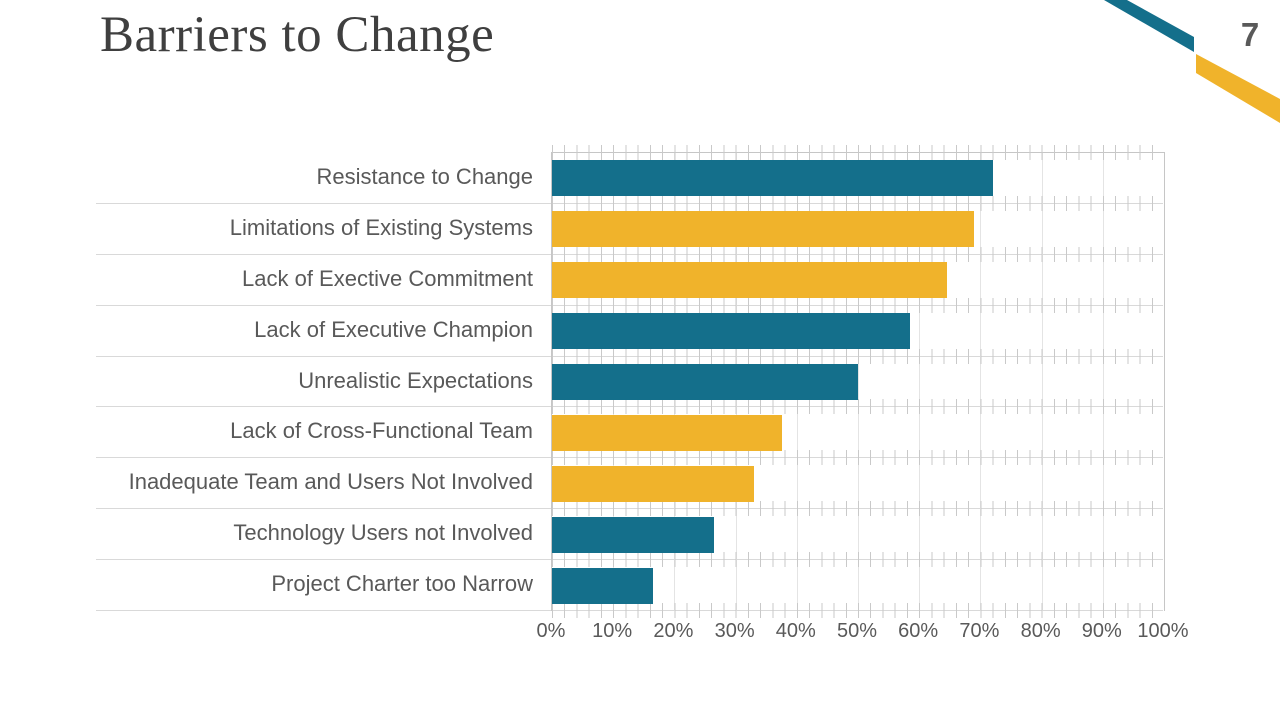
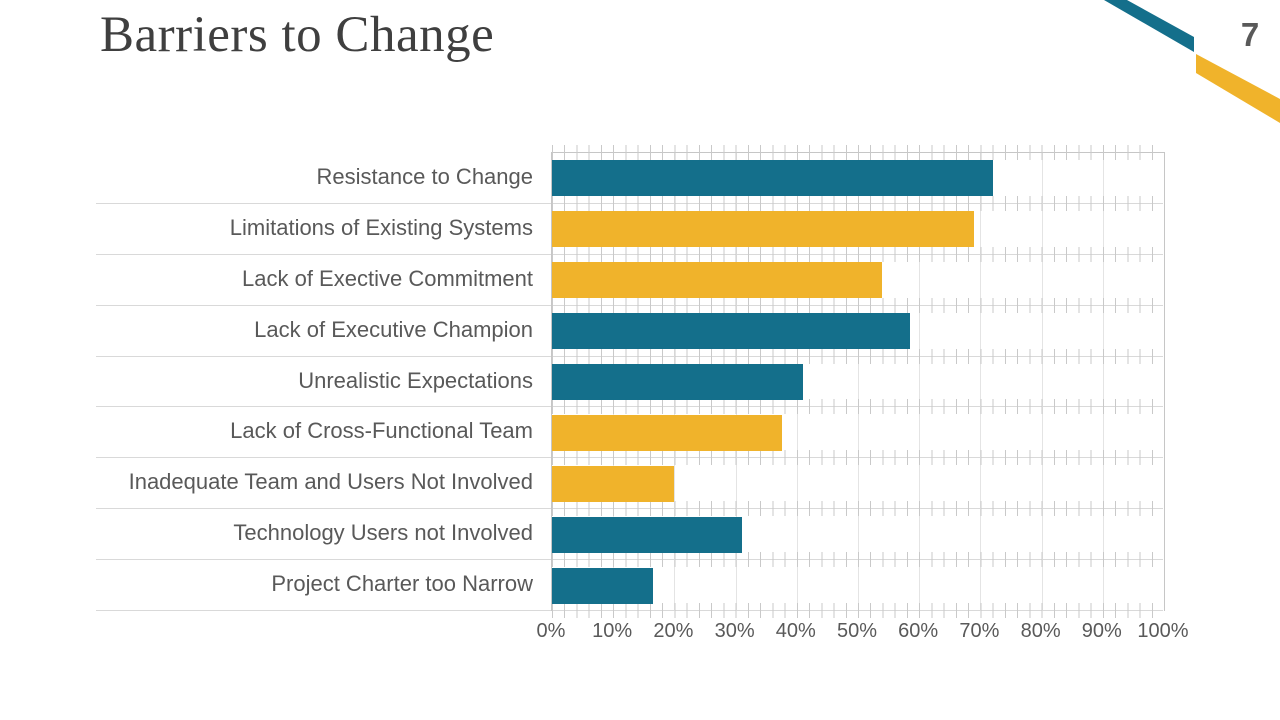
Lack of Exective Commitment: 64% -> 54%
Unrealistic Expectations: 50% -> 41%
Inadequate Team and Users Not Involved: 33% -> 20%
Technology Users not Involved: 26% -> 31%
